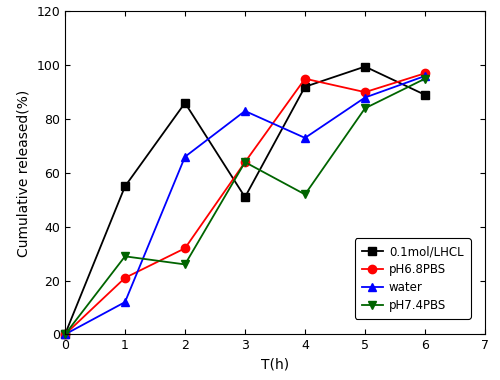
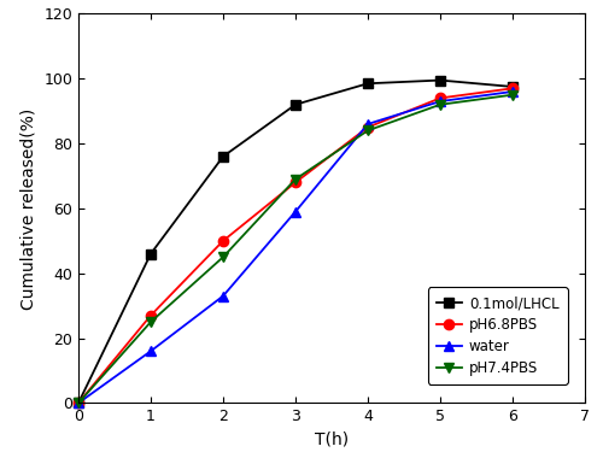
0.1mol/LHCL/1: 55.0 -> 46.0
pH6.8PBS/1: 21 -> 27
water/1: 12 -> 16
pH7.4PBS/1: 29 -> 25
0.1mol/LHCL/2: 86.0 -> 76.0
pH6.8PBS/2: 32 -> 50
water/2: 66 -> 33
pH7.4PBS/2: 26 -> 45
0.1mol/LHCL/3: 51.0 -> 92.0
pH6.8PBS/3: 64 -> 68
water/3: 83 -> 59
pH7.4PBS/3: 64 -> 69
0.1mol/LHCL/4: 92.0 -> 98.5
pH6.8PBS/4: 95 -> 85
water/4: 73 -> 86
pH7.4PBS/4: 52 -> 84
pH6.8PBS/5: 90 -> 94
water/5: 88 -> 93
pH7.4PBS/5: 84 -> 92
0.1mol/LHCL/6: 89.0 -> 97.5
